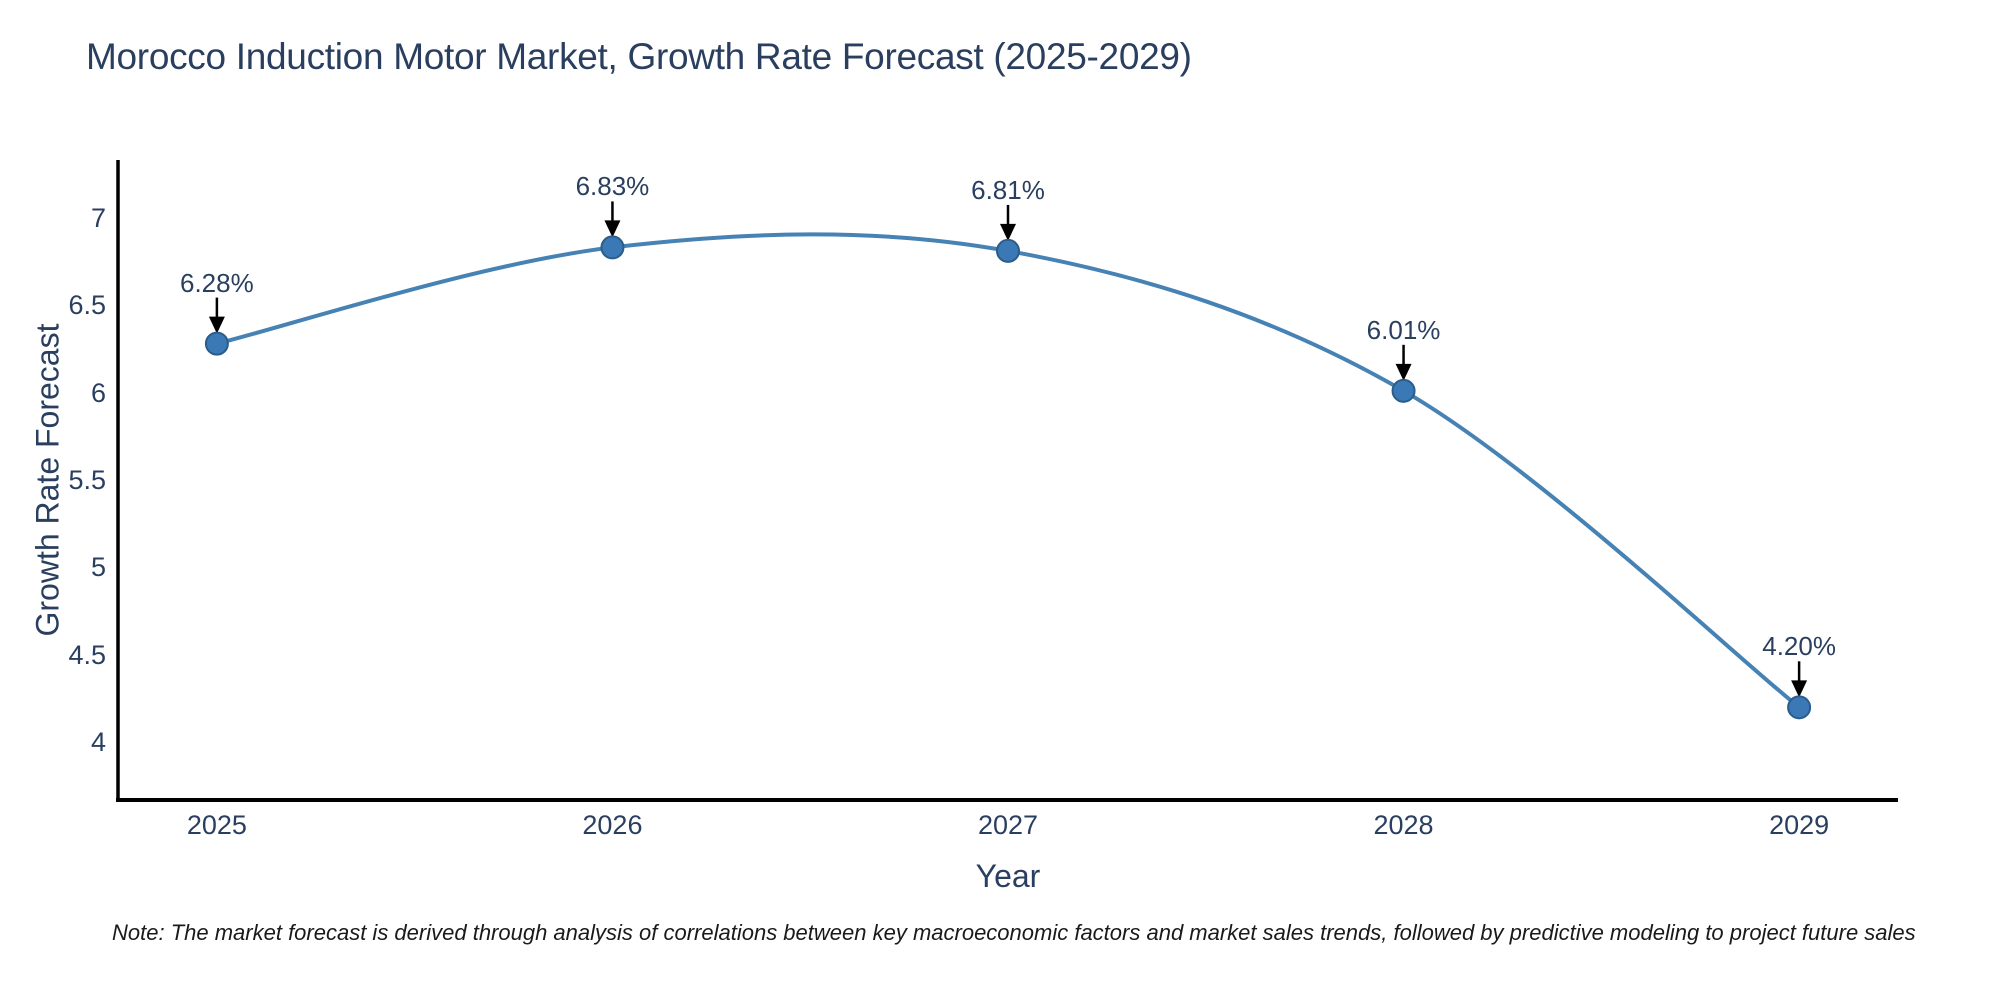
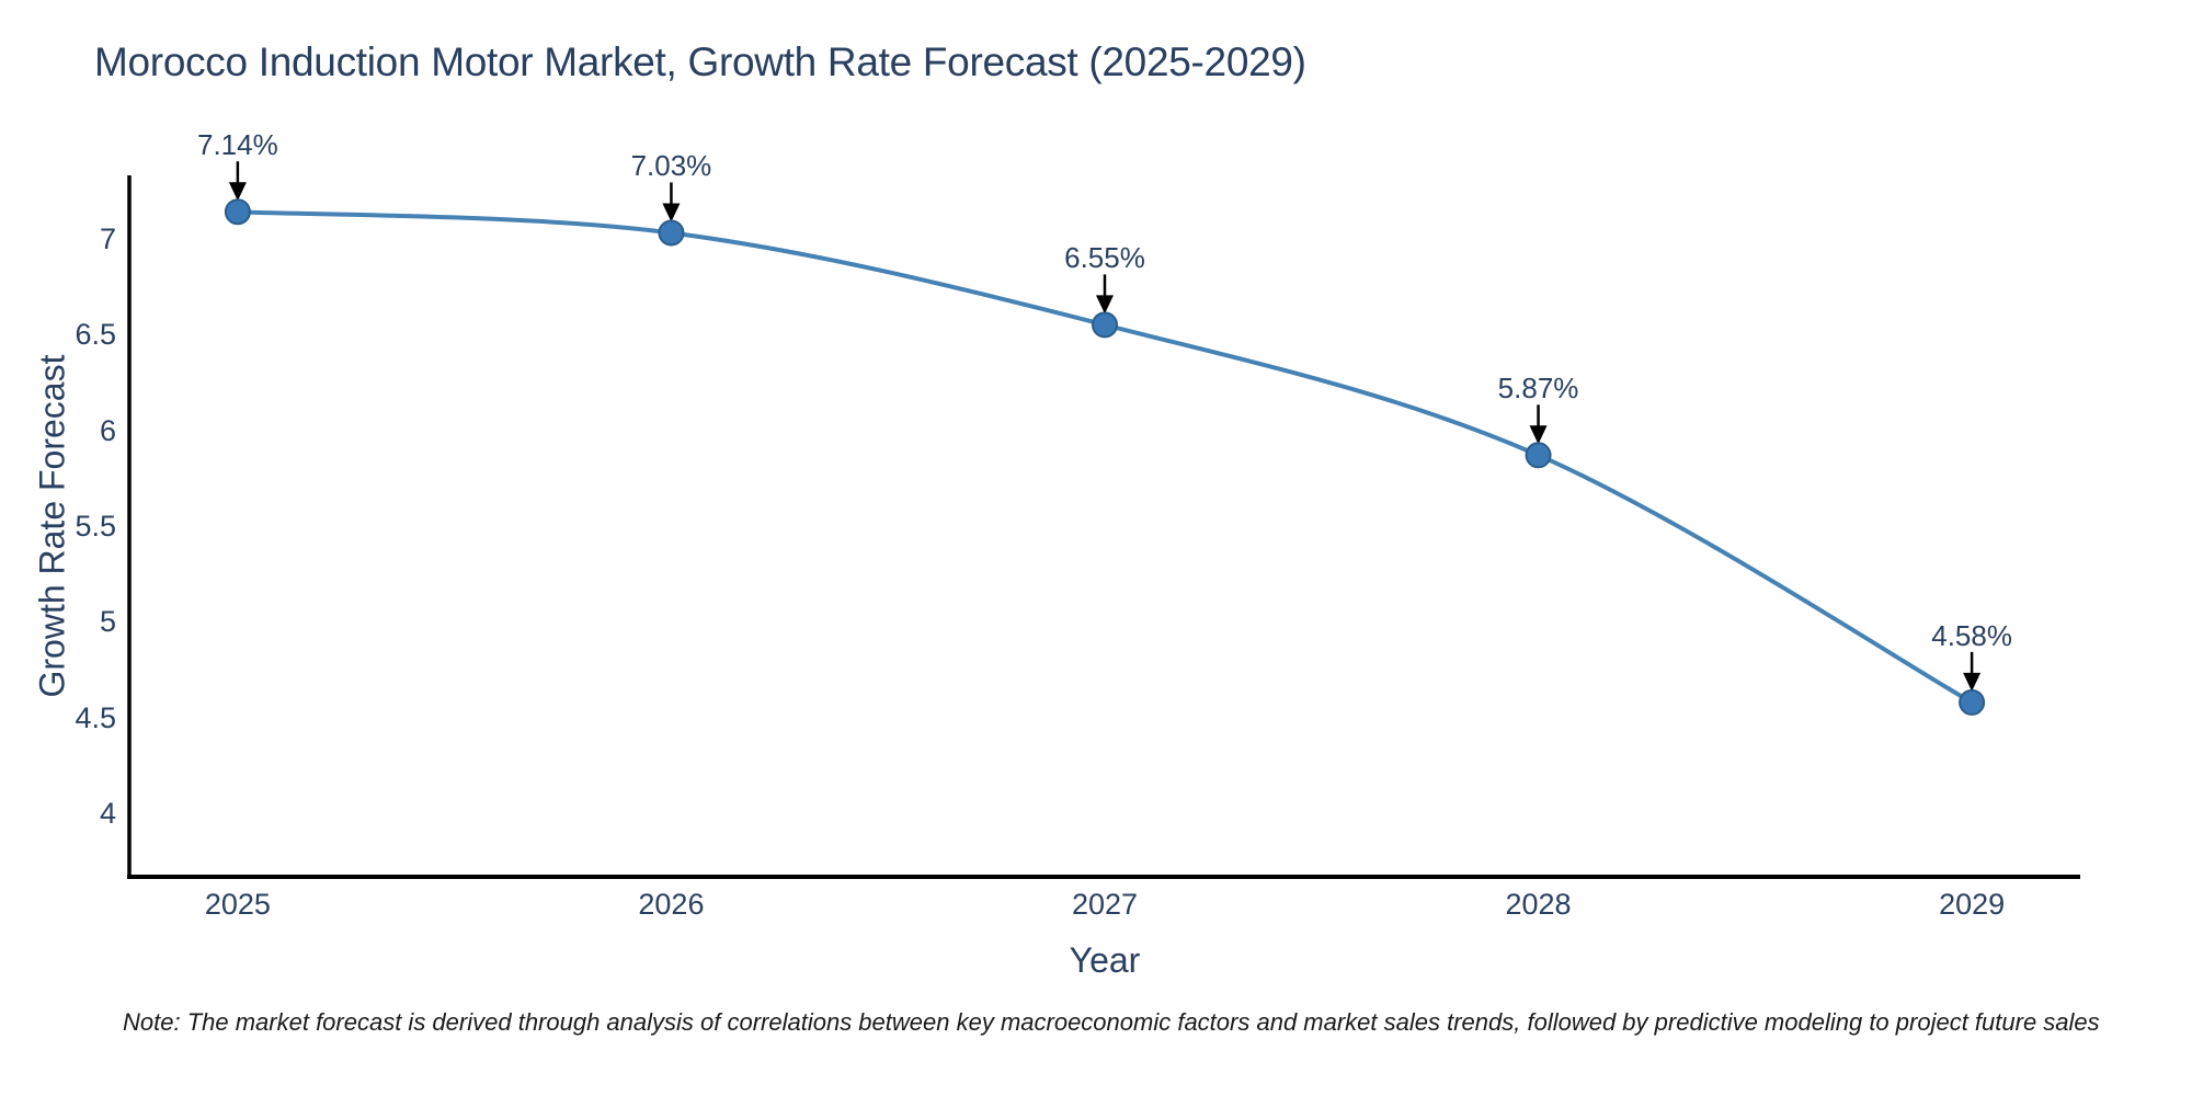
2025: 6.28% -> 7.14%
2026: 6.83% -> 7.03%
2027: 6.81% -> 6.55%
2028: 6.01% -> 5.87%
2029: 4.20% -> 4.58%
